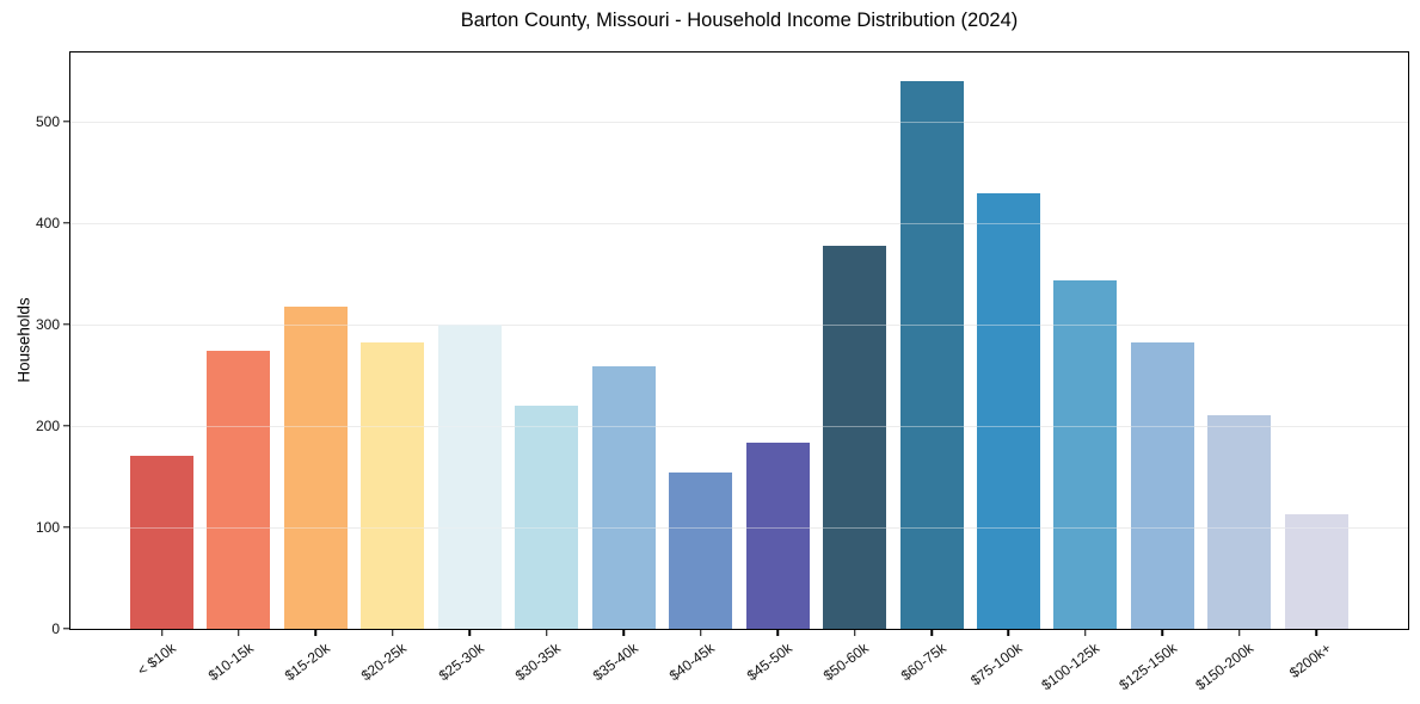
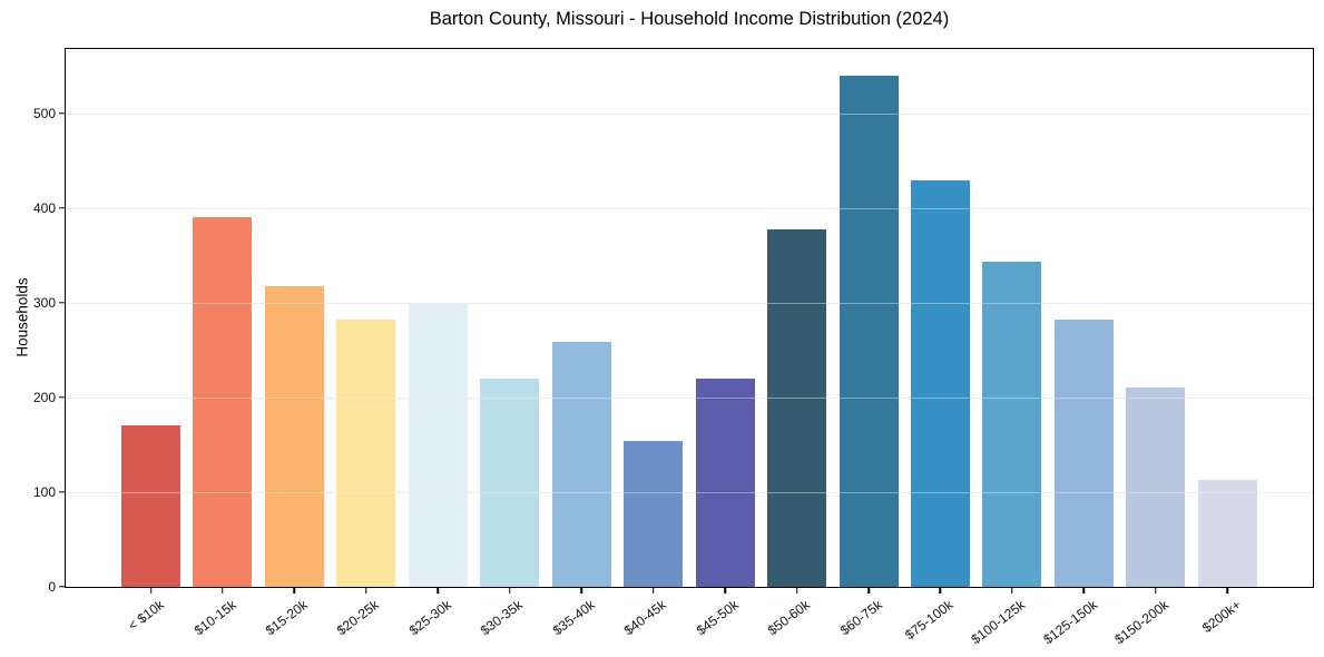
$10-15k: 270 -> 390
$45-50k: 180 -> 220
